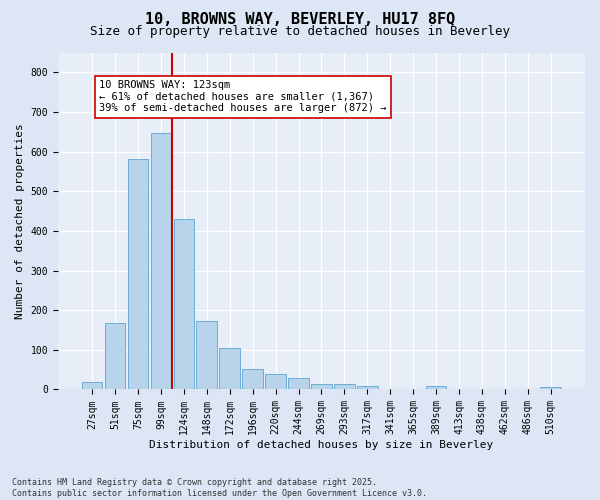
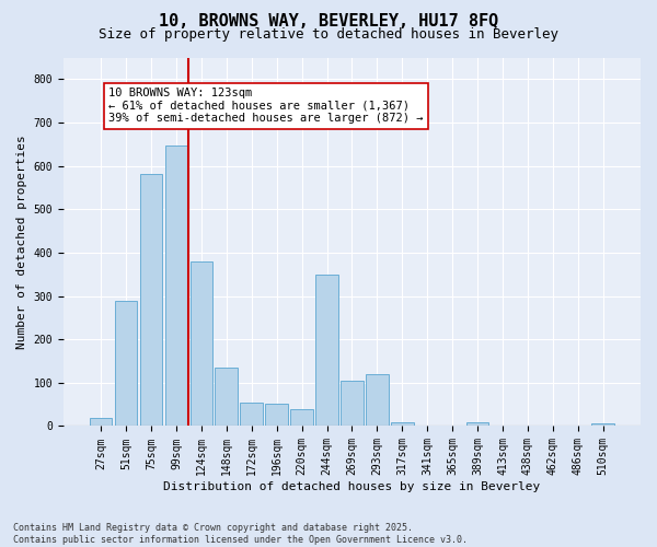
51sqm: 168 -> 290
124sqm: 430 -> 380
148sqm: 172 -> 135
172sqm: 104 -> 55
244sqm: 30 -> 350
269sqm: 14 -> 105
293sqm: 14 -> 120
